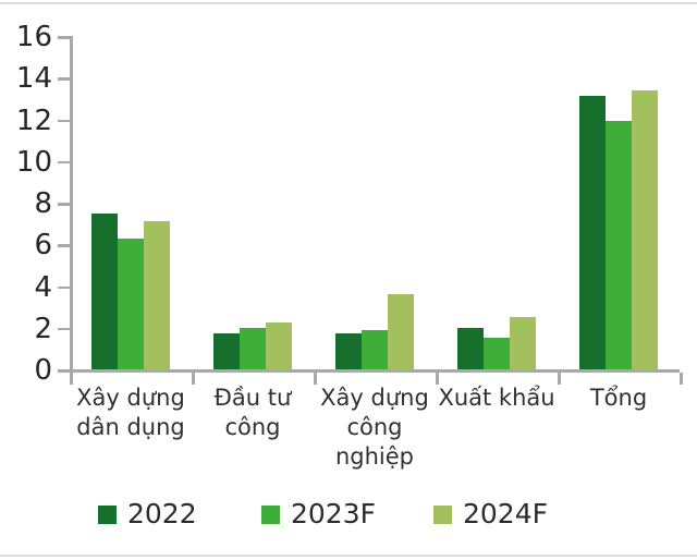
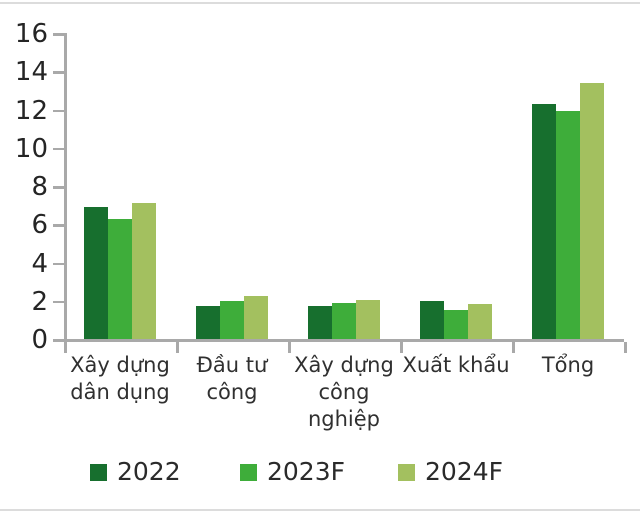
2022/Xây dựng dân dụng: 7.5 -> 6.9
2024F/Xây dựng công nghiệp: 3.6 -> 2.0
2024F/Xuất khẩu: 2.5 -> 1.9
2022/Tổng: 13.1 -> 12.3
